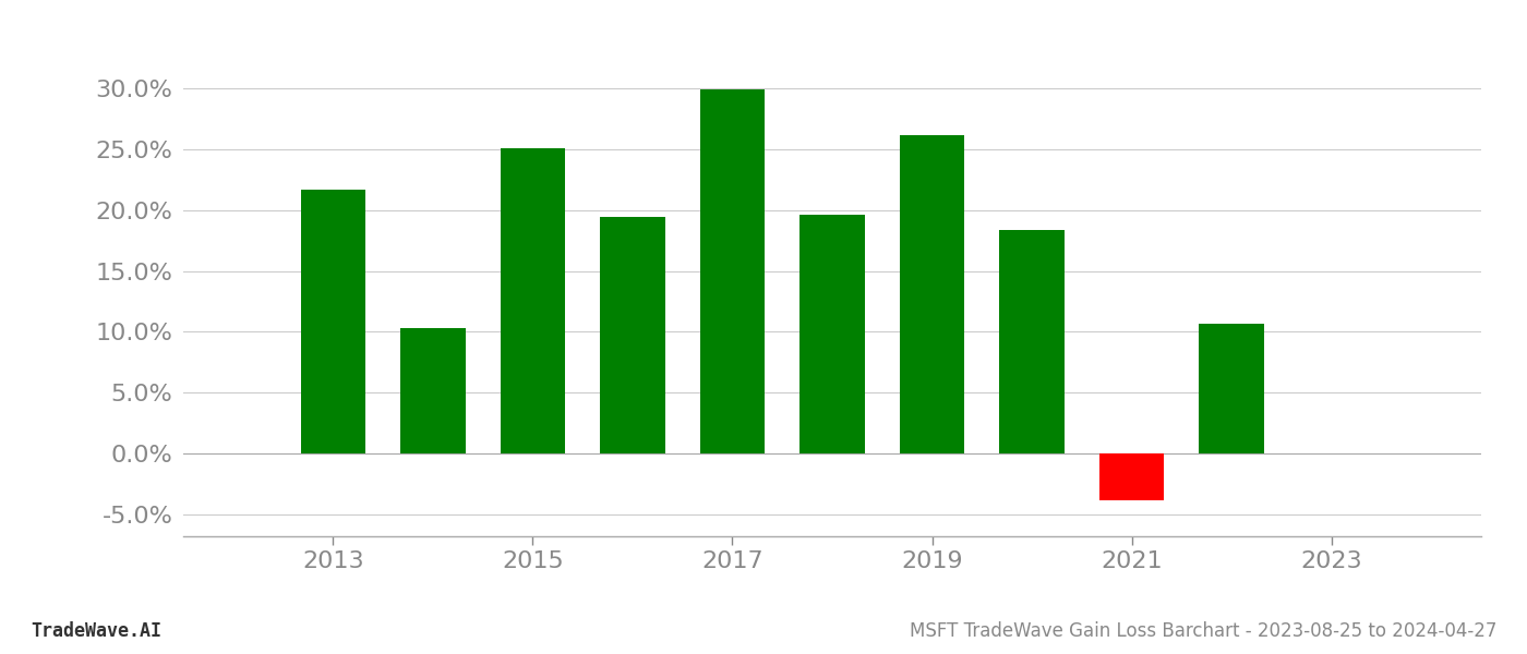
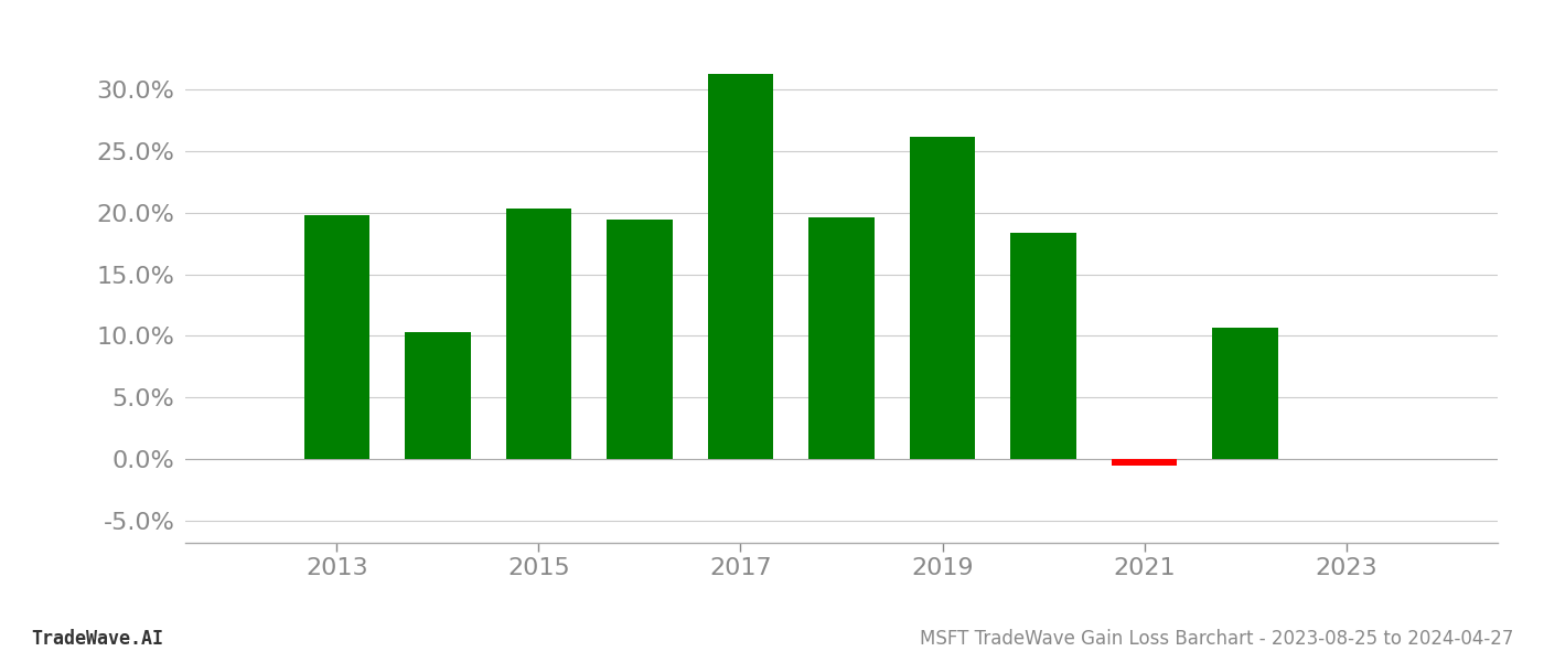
2013: 21.7% -> 19.8%
2015: 25.1% -> 20.3%
2017: 29.9% -> 31.3%
2021: -3.8% -> -0.5%
